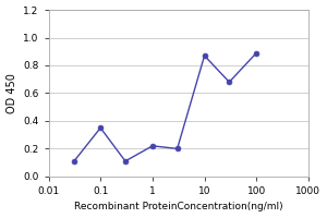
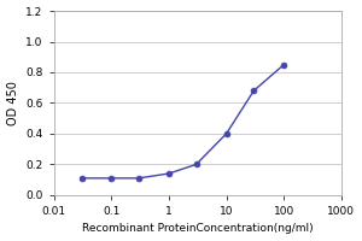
0.1: 0.35 -> 0.11
1: 0.22 -> 0.14
10: 0.87 -> 0.40
100: 0.89 -> 0.85
